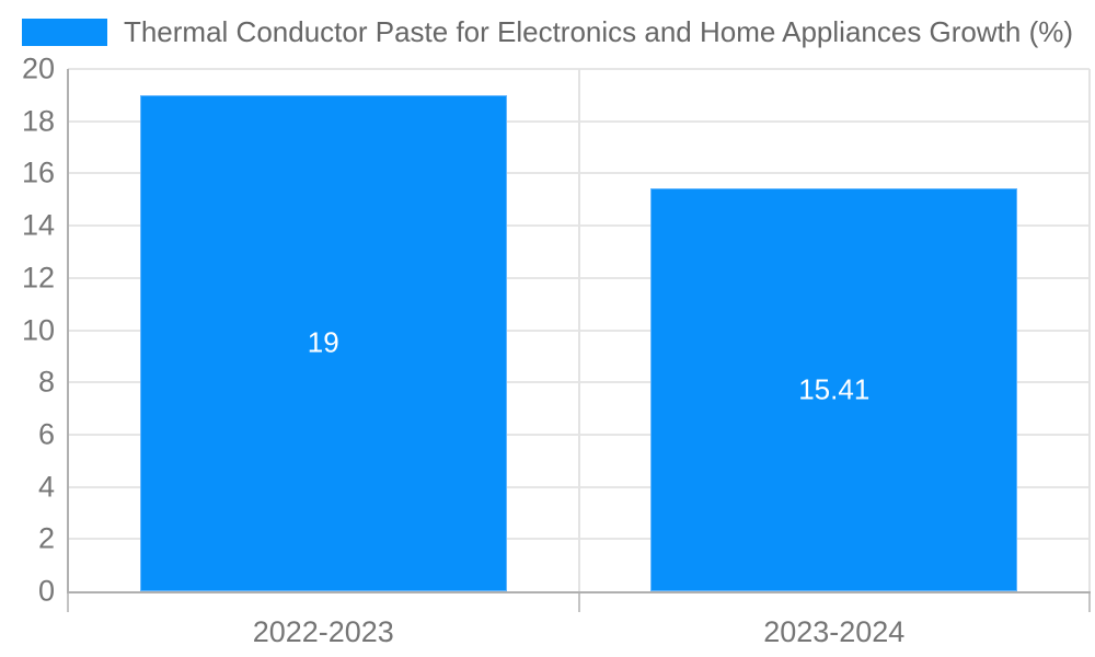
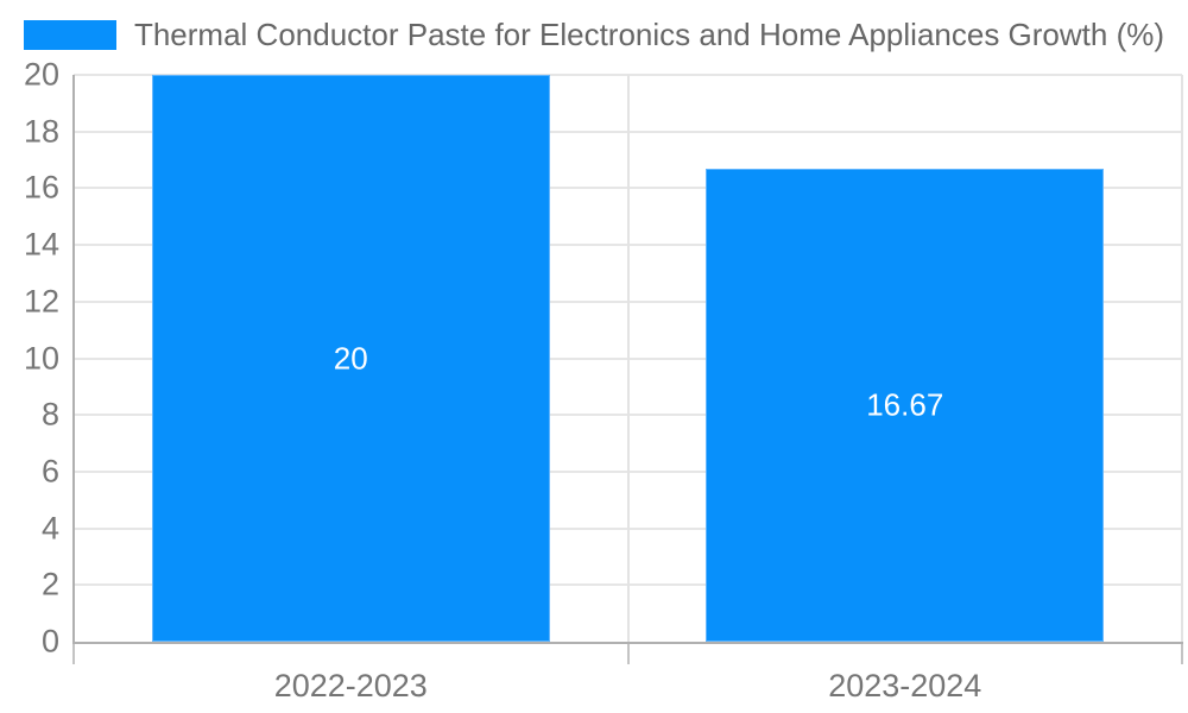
2022-2023: 19 -> 20
2023-2024: 15.41 -> 16.67
